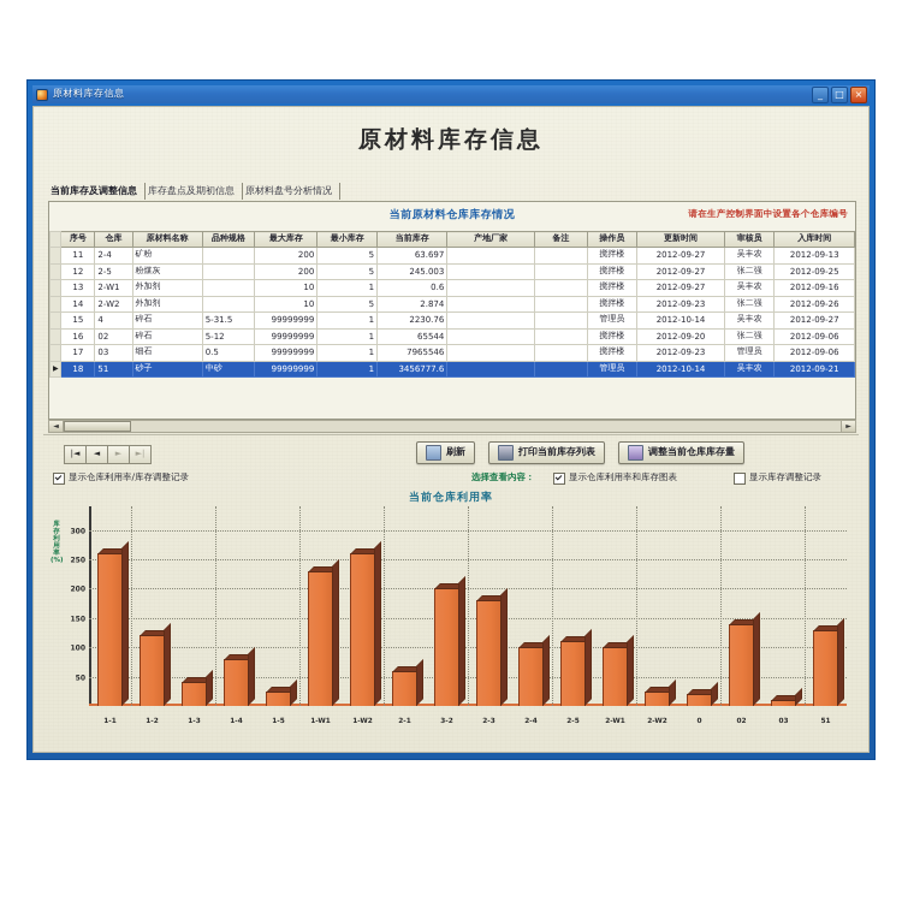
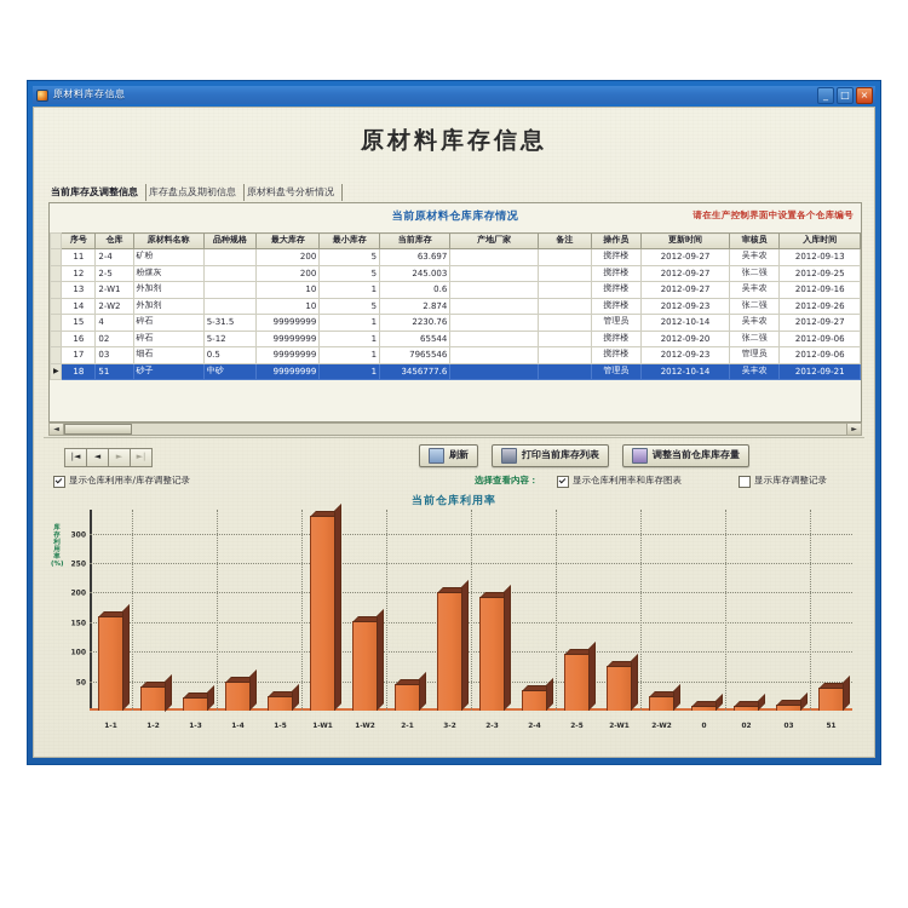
1-1: 260 -> 160
1-2: 120 -> 40
1-3: 40 -> 20
1-4: 80 -> 50
1-W1: 230 -> 330
1-W2: 260 -> 150
2-1: 60 -> 40
2-3: 180 -> 190
2-4: 100 -> 40
2-5: 110 -> 100
2-W1: 100 -> 80
0: 20 -> 10
02: 140 -> 10
51: 130 -> 40
